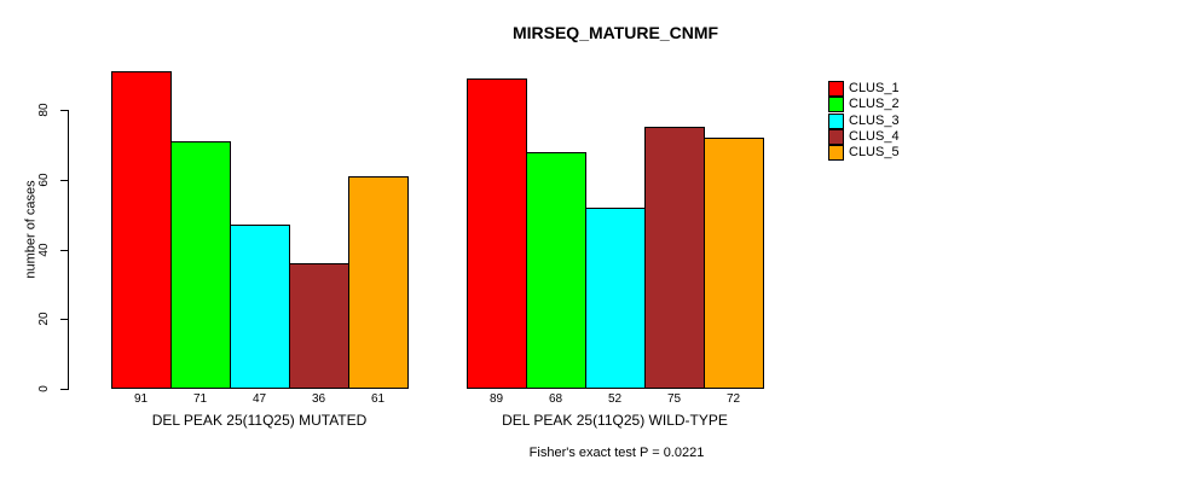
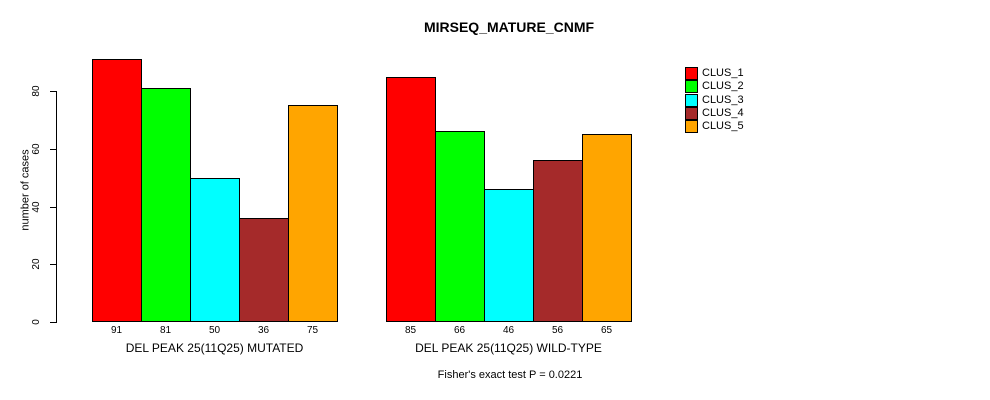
CLUS_2/DEL PEAK 25(11Q25) MUTATED: 71 -> 81
CLUS_3/DEL PEAK 25(11Q25) MUTATED: 47 -> 50
CLUS_5/DEL PEAK 25(11Q25) MUTATED: 61 -> 75
CLUS_1/DEL PEAK 25(11Q25) WILD-TYPE: 89 -> 85
CLUS_2/DEL PEAK 25(11Q25) WILD-TYPE: 68 -> 66
CLUS_3/DEL PEAK 25(11Q25) WILD-TYPE: 52 -> 46
CLUS_4/DEL PEAK 25(11Q25) WILD-TYPE: 75 -> 56
CLUS_5/DEL PEAK 25(11Q25) WILD-TYPE: 72 -> 65
